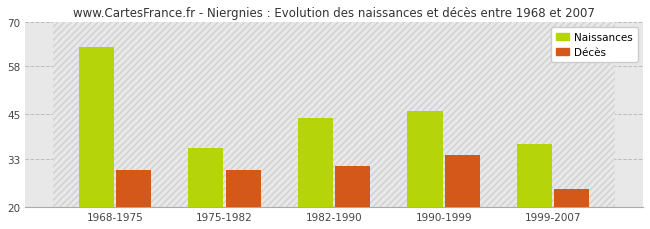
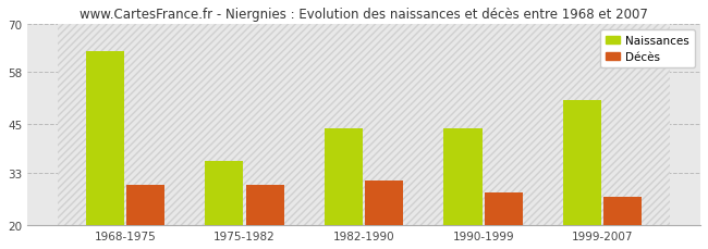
Naissances/1990-1999: 46 -> 44
Décès/1990-1999: 34 -> 28
Naissances/1999-2007: 37 -> 51
Décès/1999-2007: 25 -> 27
